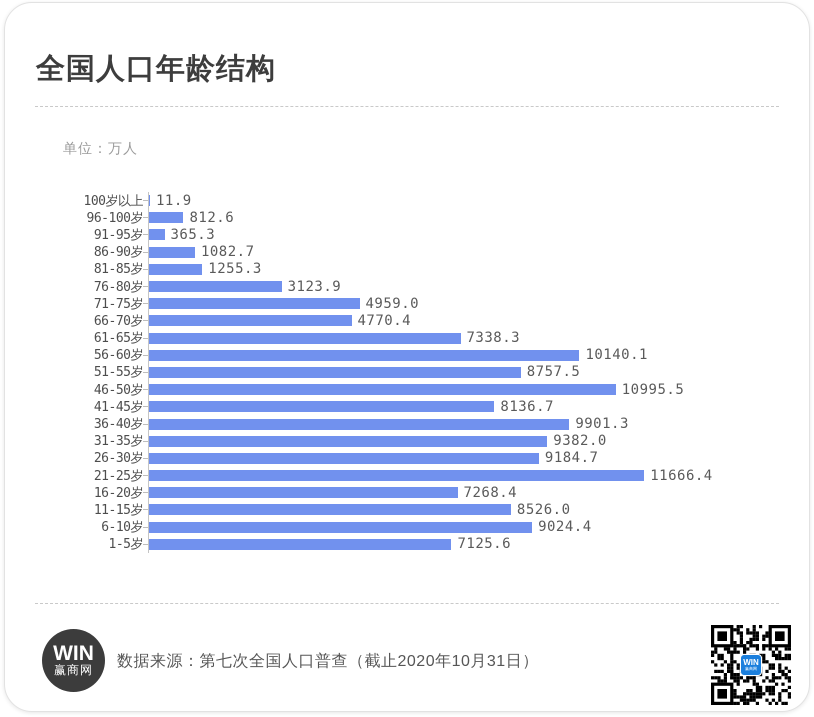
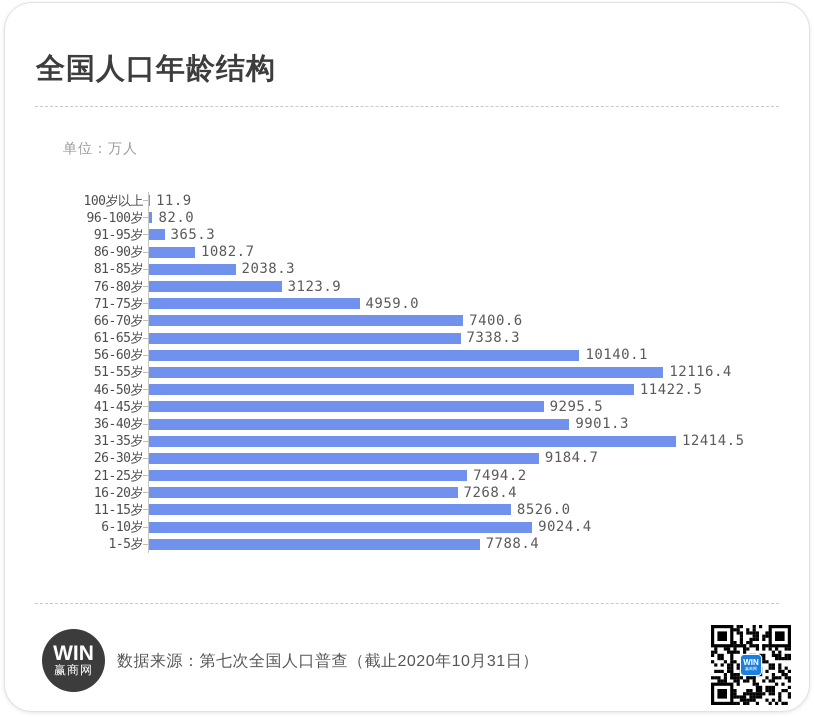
96-100岁: 812.6 -> 82.0
81-85岁: 1255.3 -> 2038.3
66-70岁: 4770.4 -> 7400.6
51-55岁: 8757.5 -> 12116.4
46-50岁: 10995.5 -> 11422.5
41-45岁: 8136.7 -> 9295.5
31-35岁: 9382.0 -> 12414.5
21-25岁: 11666.4 -> 7494.2
1-5岁: 7125.6 -> 7788.4
